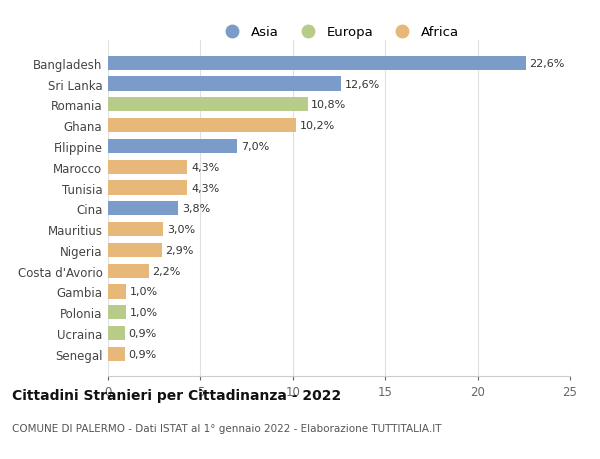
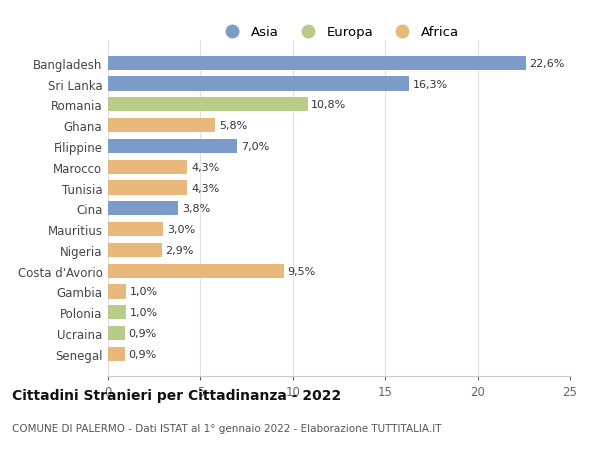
Sri Lanka: 12,6% -> 16,3%
Ghana: 10,2% -> 5,8%
Costa d'Avorio: 2,2% -> 9,5%
